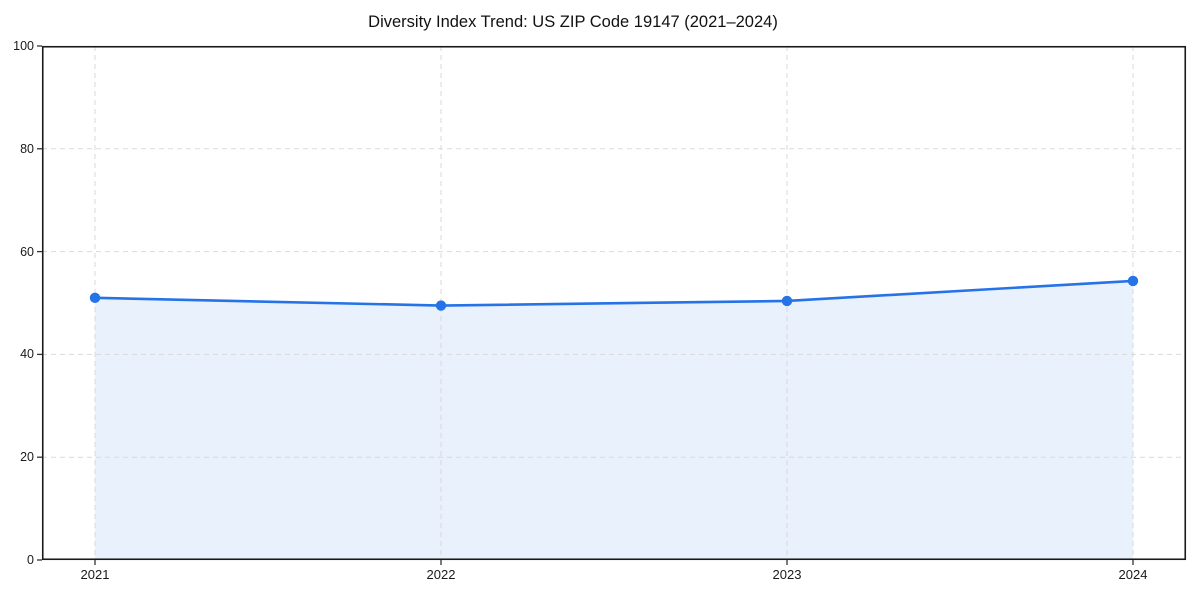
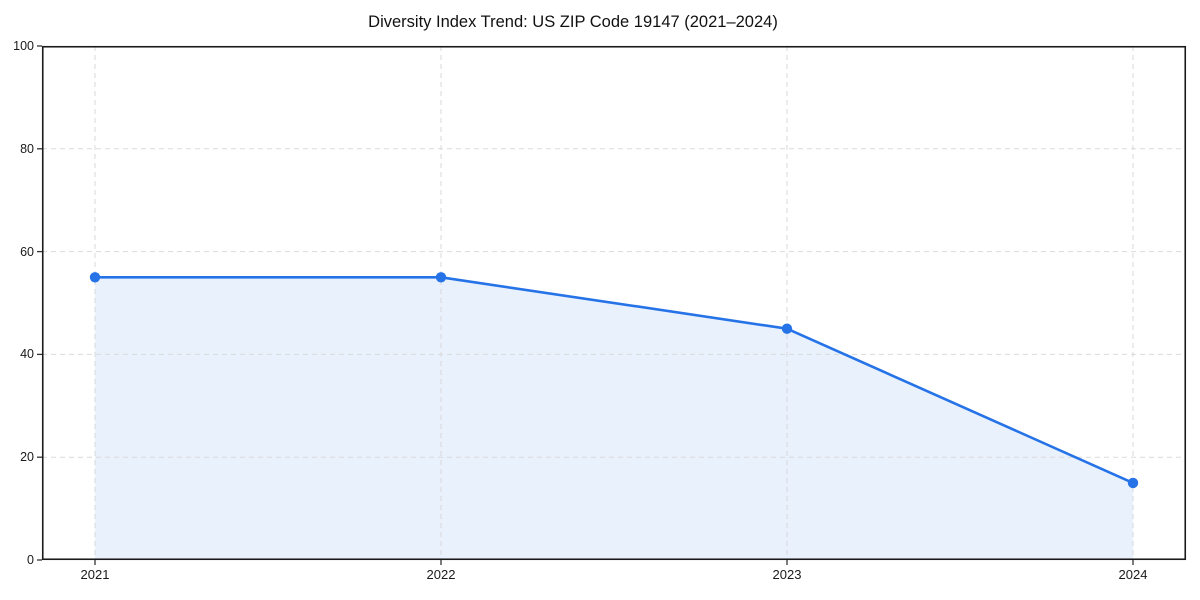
2021: 51 -> 55
2022: 50 -> 55
2023: 50 -> 45
2024: 54 -> 15
